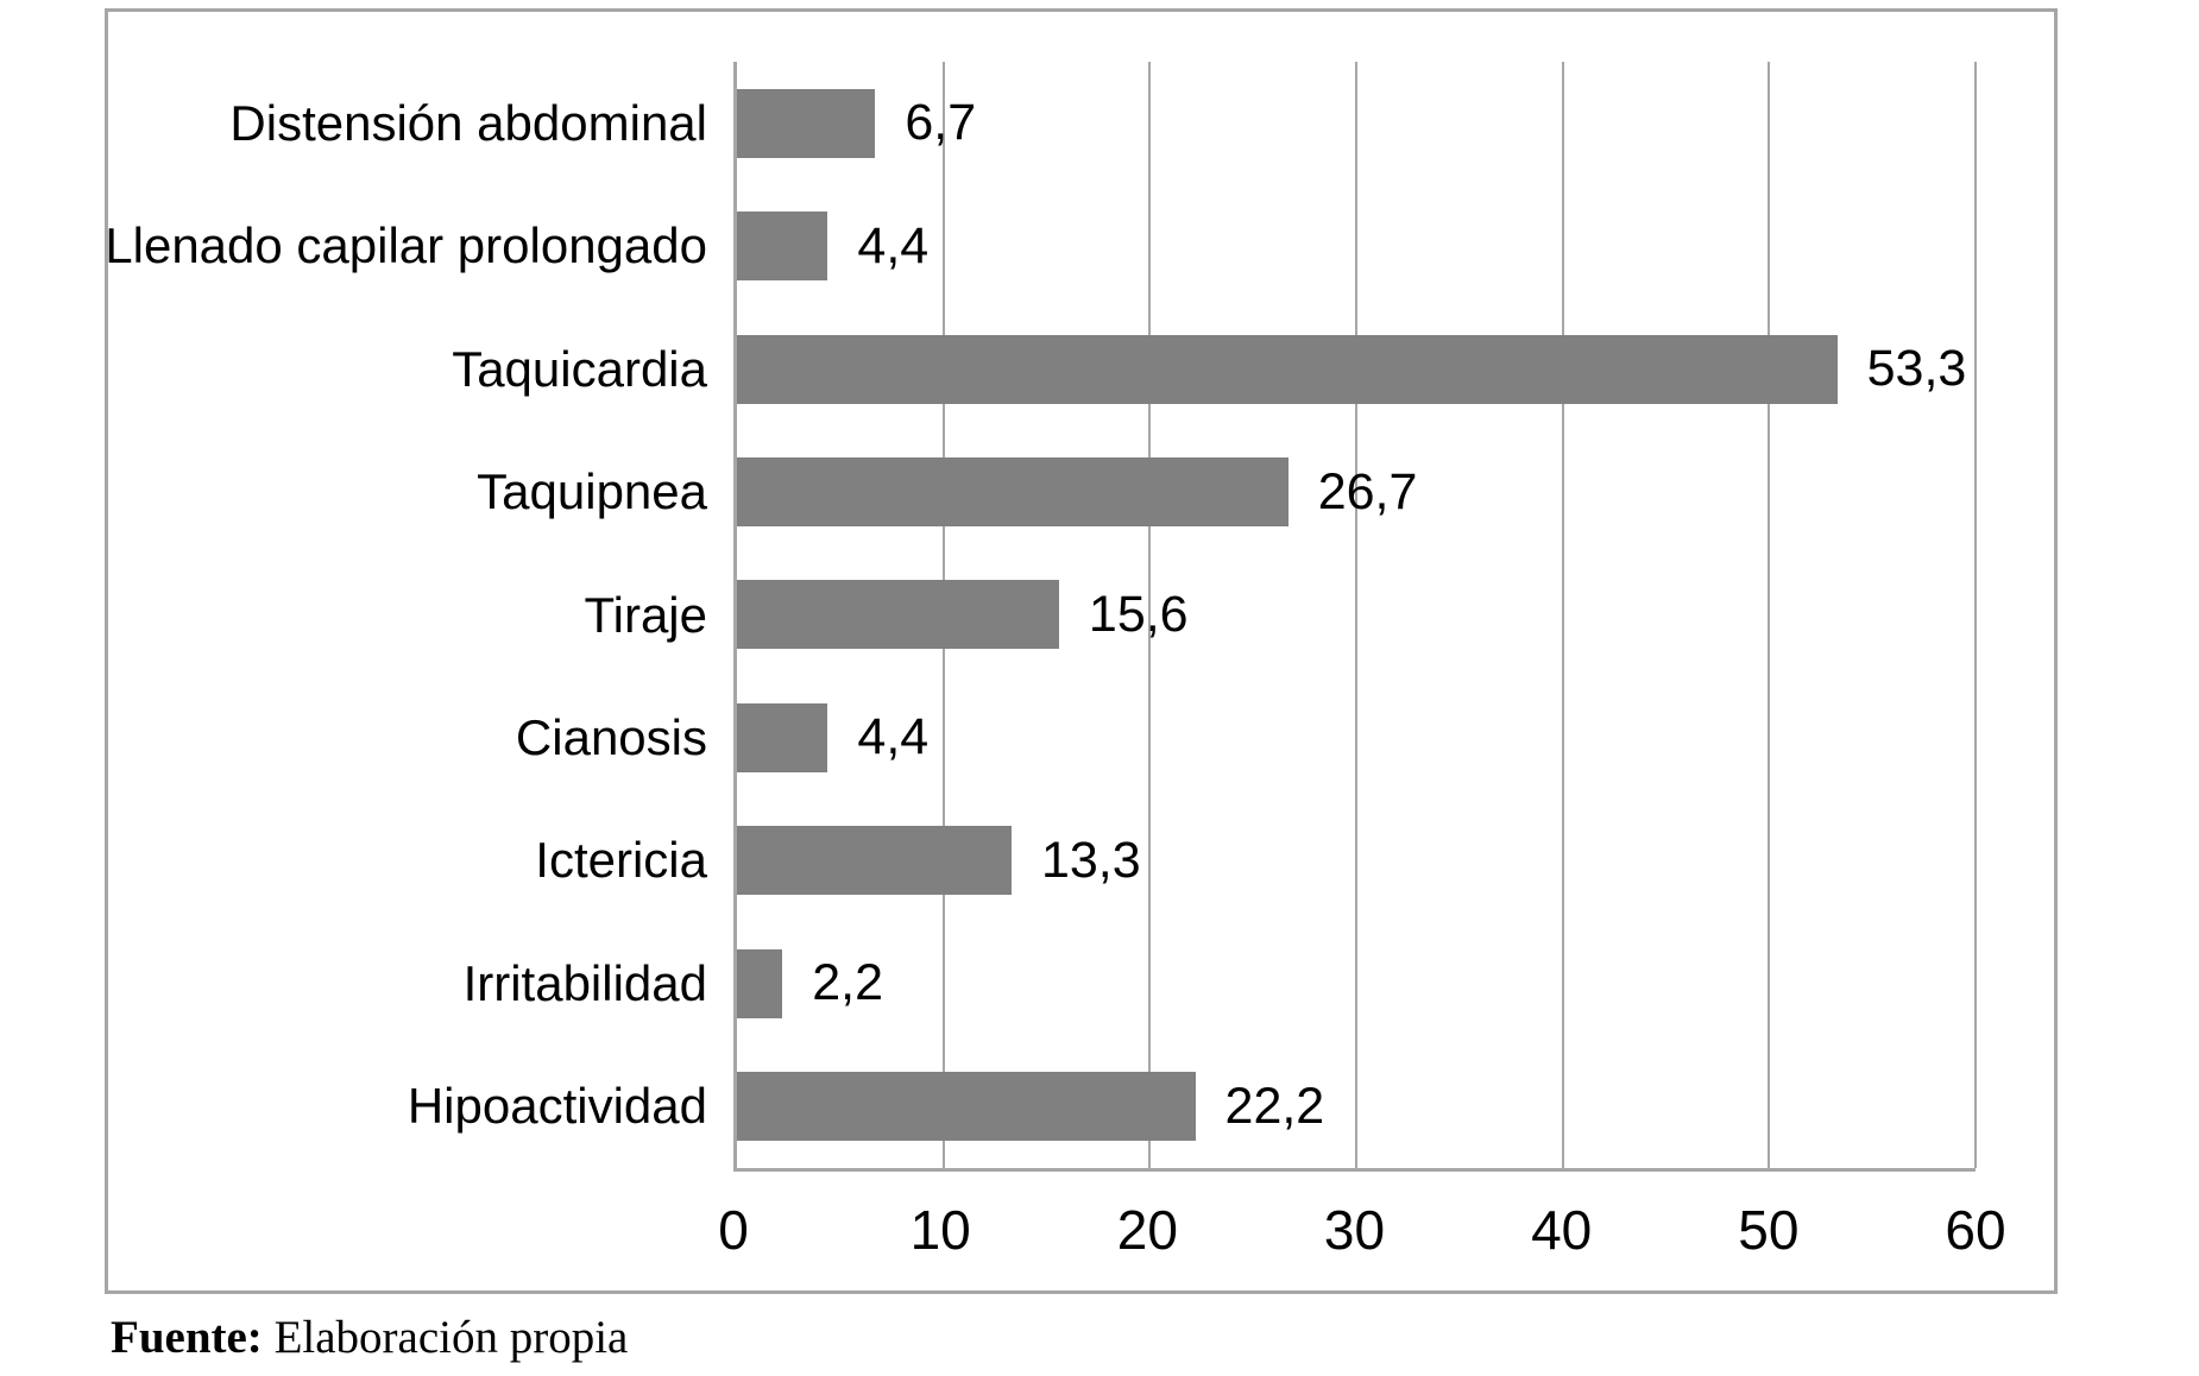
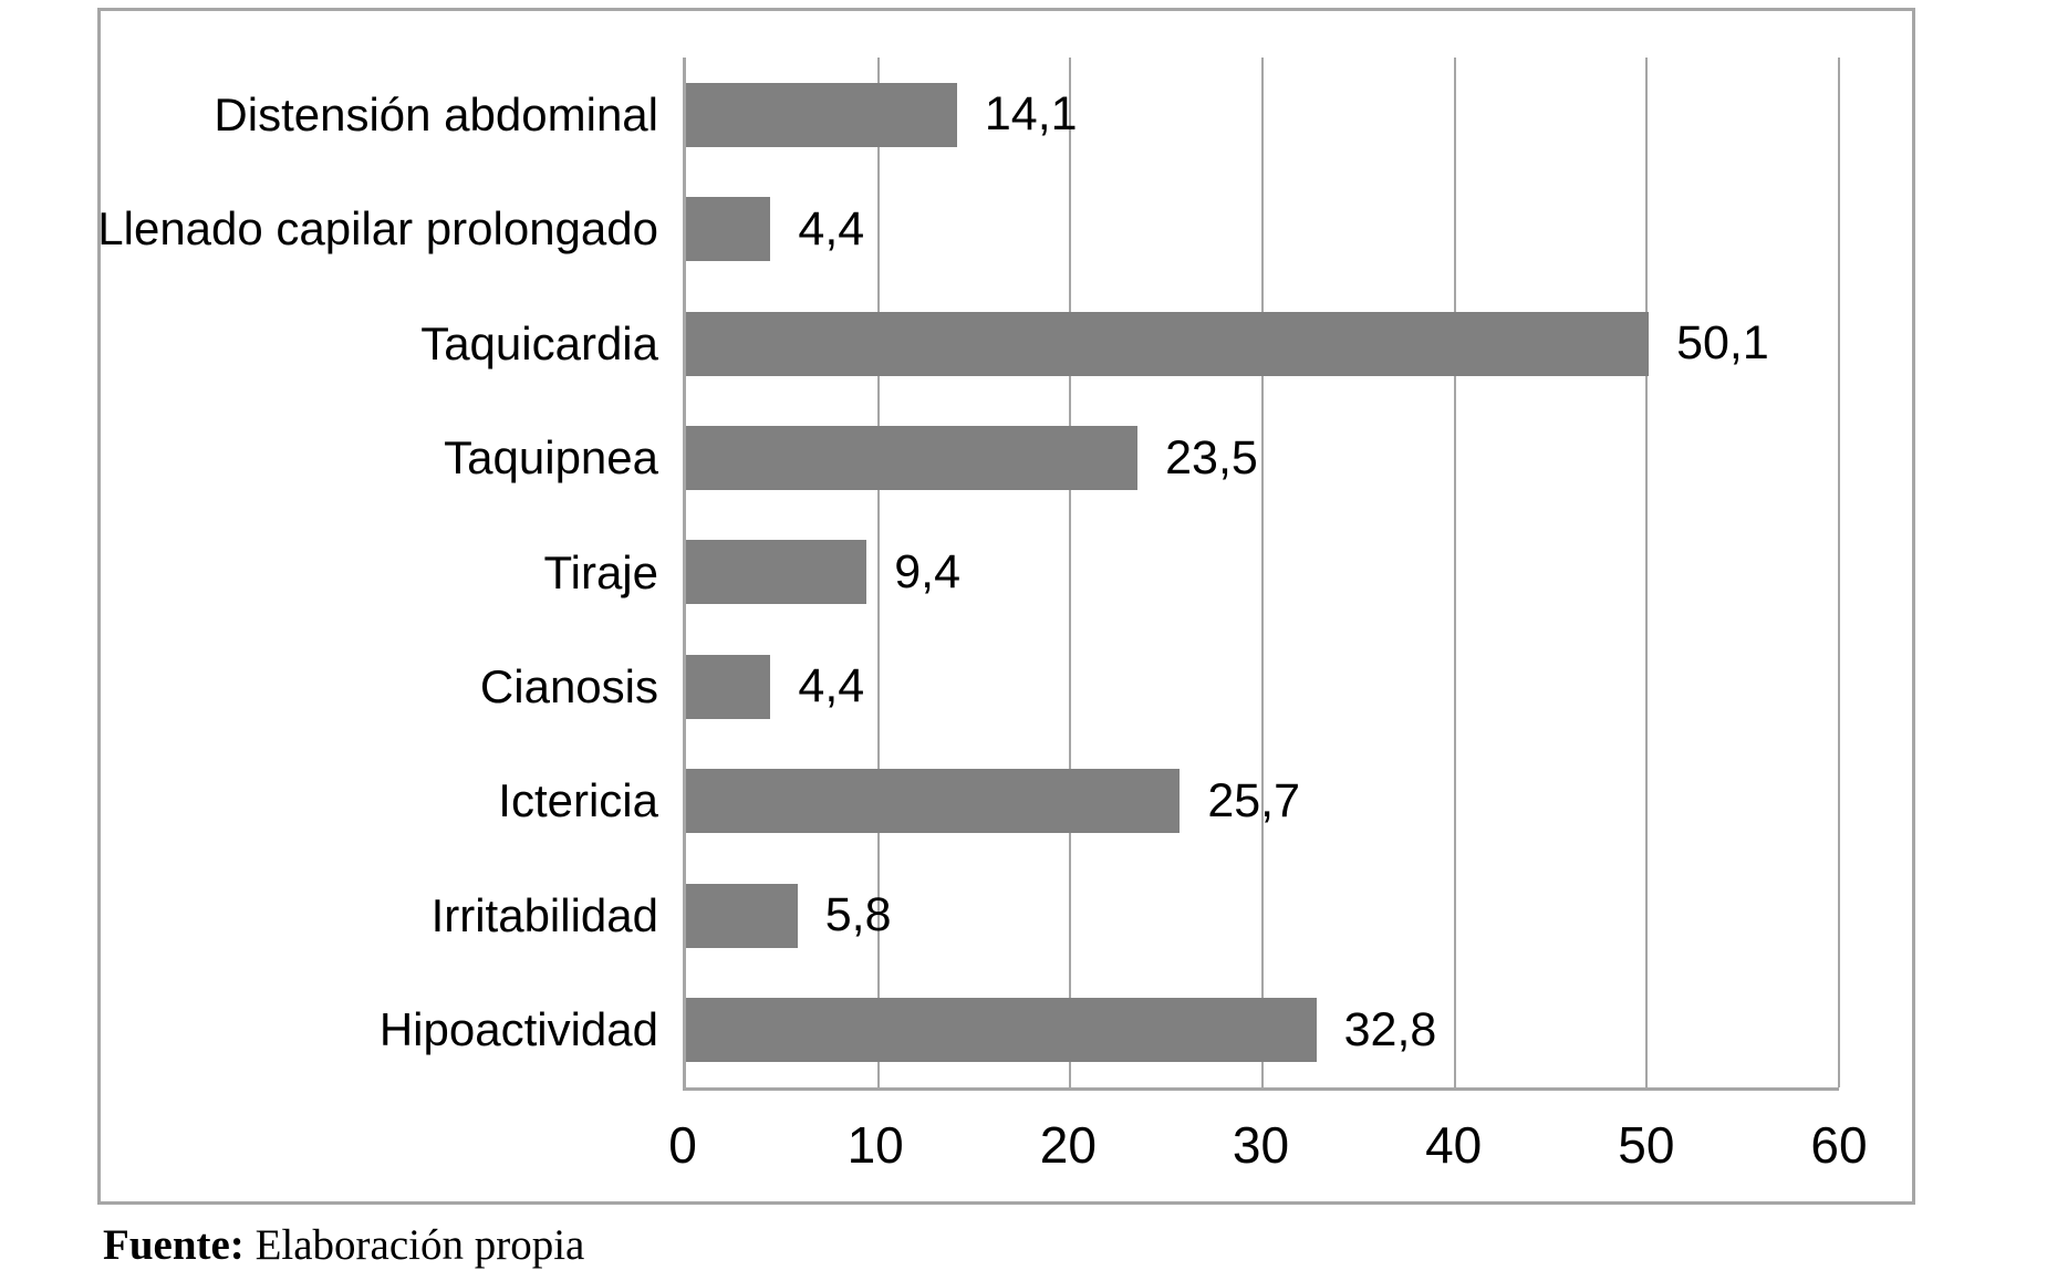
Distensión abdominal: 6,7 -> 14,1
Taquicardia: 53,3 -> 50,1
Taquipnea: 26,7 -> 23,5
Tiraje: 15,6 -> 9,4
Ictericia: 13,3 -> 25,7
Irritabilidad: 2,2 -> 5,8
Hipoactividad: 22,2 -> 32,8
